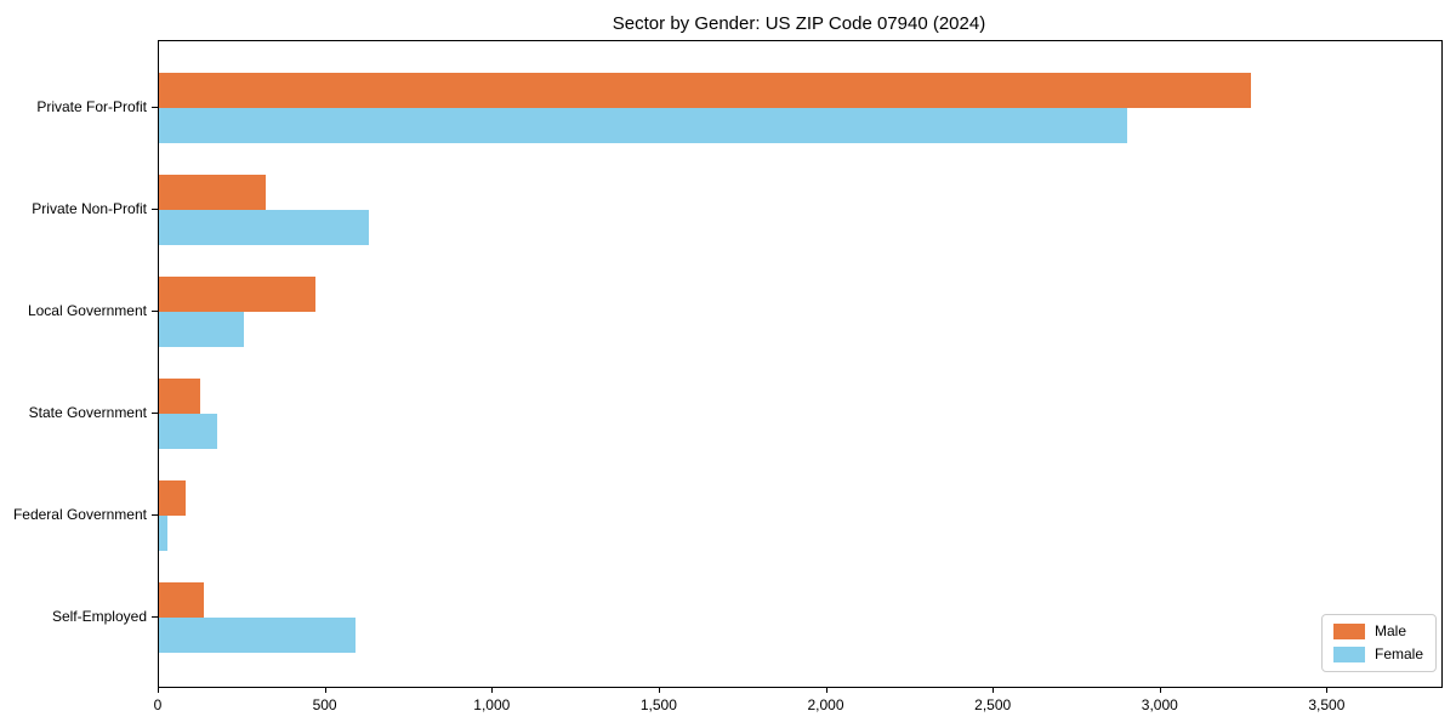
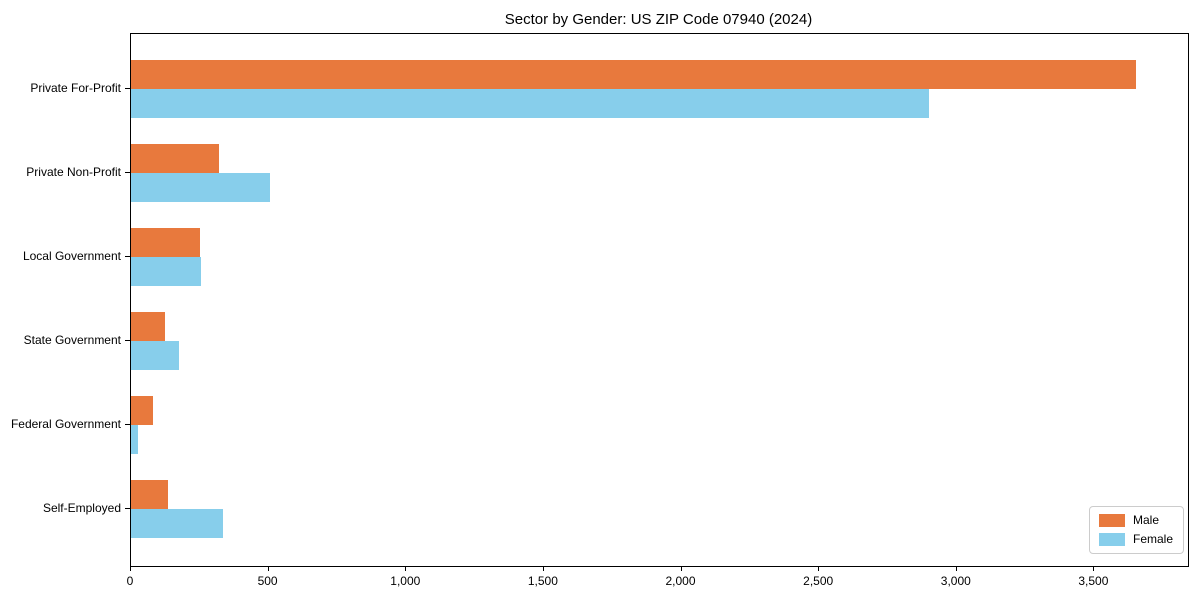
Male/Private For-Profit: 3270 -> 3650
Female/Private Non-Profit: 630 -> 500
Male/Local Government: 470 -> 250
Female/Self-Employed: 590 -> 340
